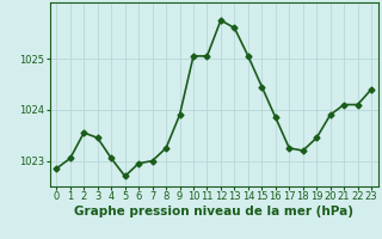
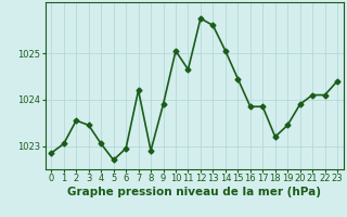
7: 1023.00 -> 1024.20
8: 1023.25 -> 1022.90
11: 1025.05 -> 1024.65
17: 1023.25 -> 1023.85
